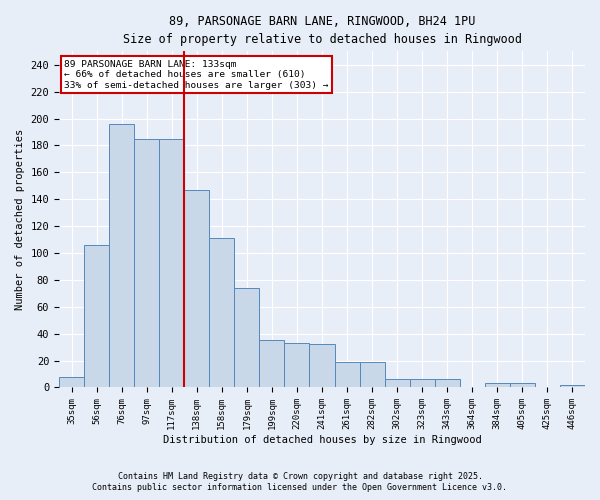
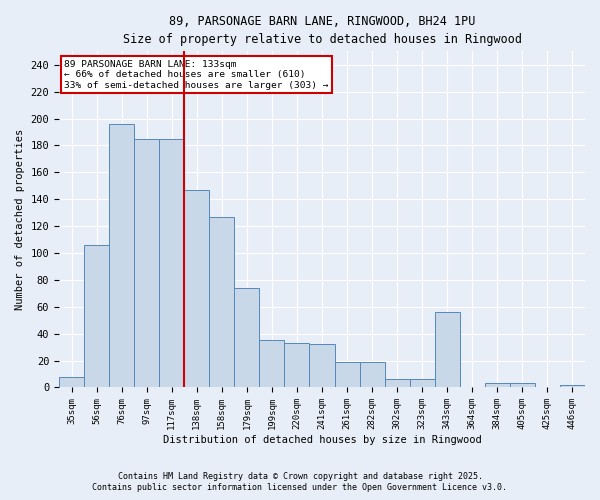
158sqm: 111 -> 127
343sqm: 6 -> 56
